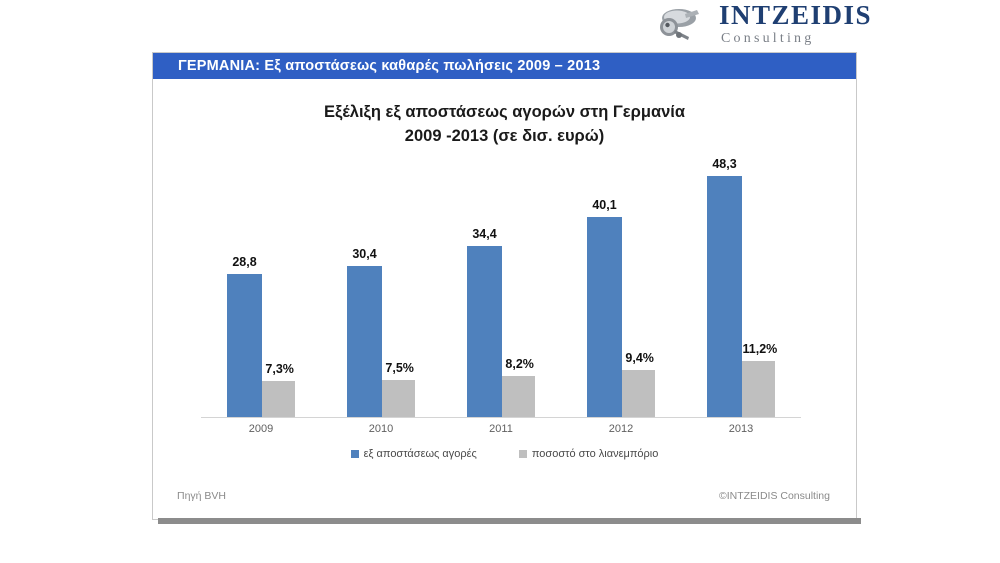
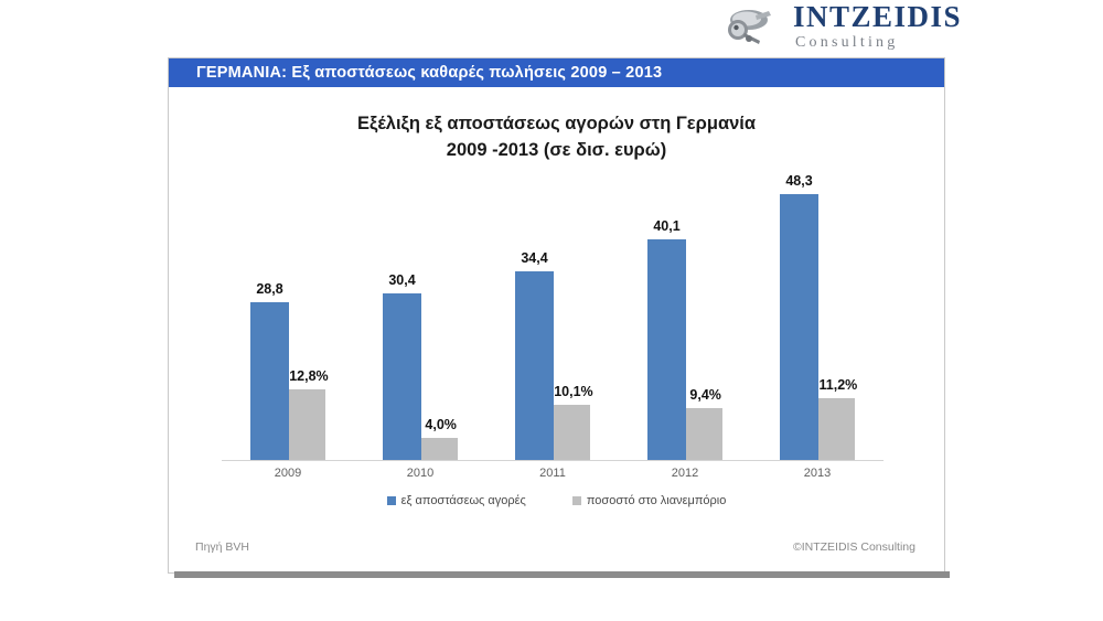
ποσοστό στο λιανεμπόριο/2009: 7,3% -> 12,8%
ποσοστό στο λιανεμπόριο/2010: 7,5% -> 4,0%
ποσοστό στο λιανεμπόριο/2011: 8,2% -> 10,1%
